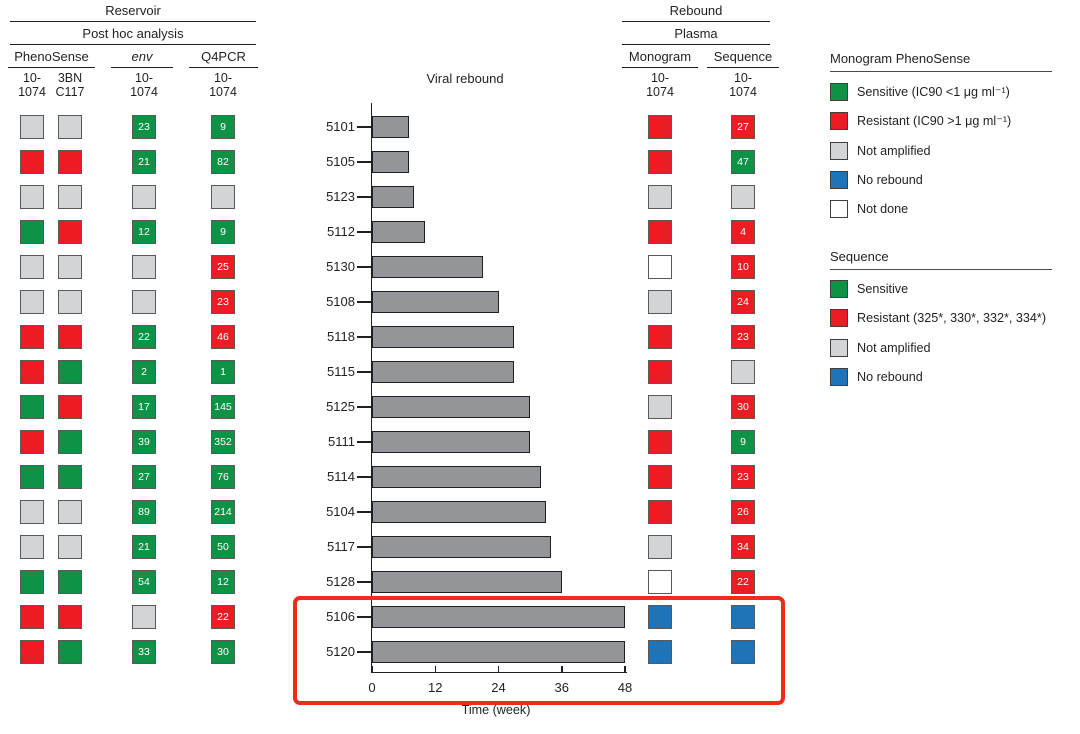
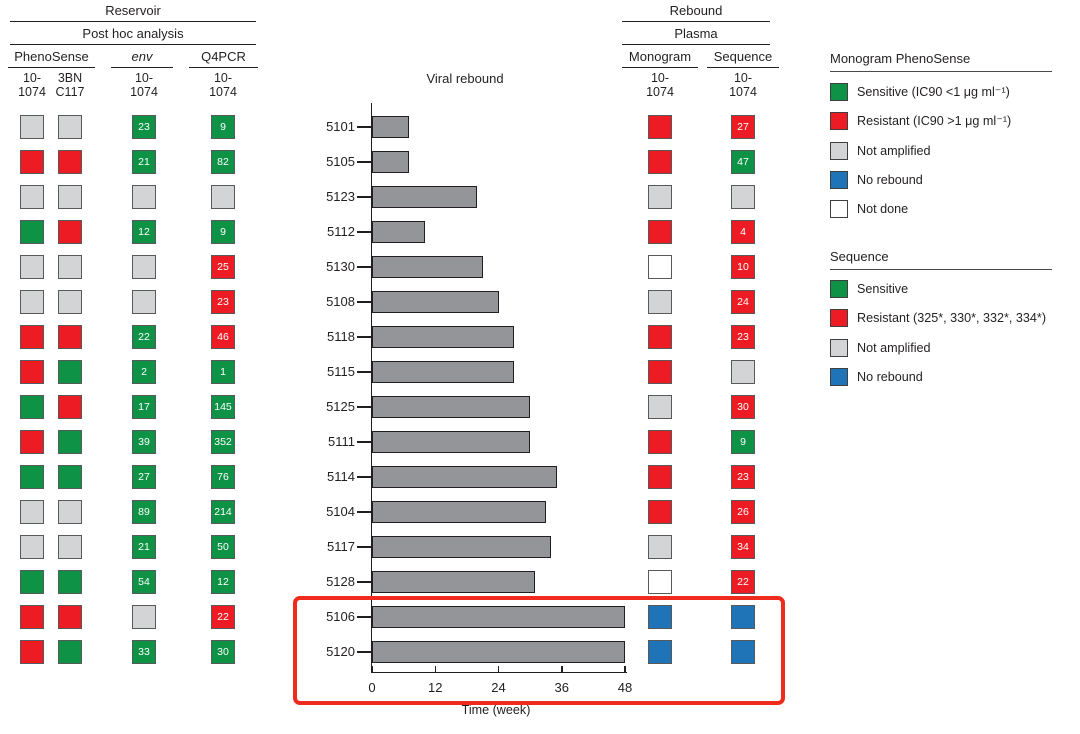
5123: 8 -> 20
5114: 32 -> 35
5128: 36 -> 31
